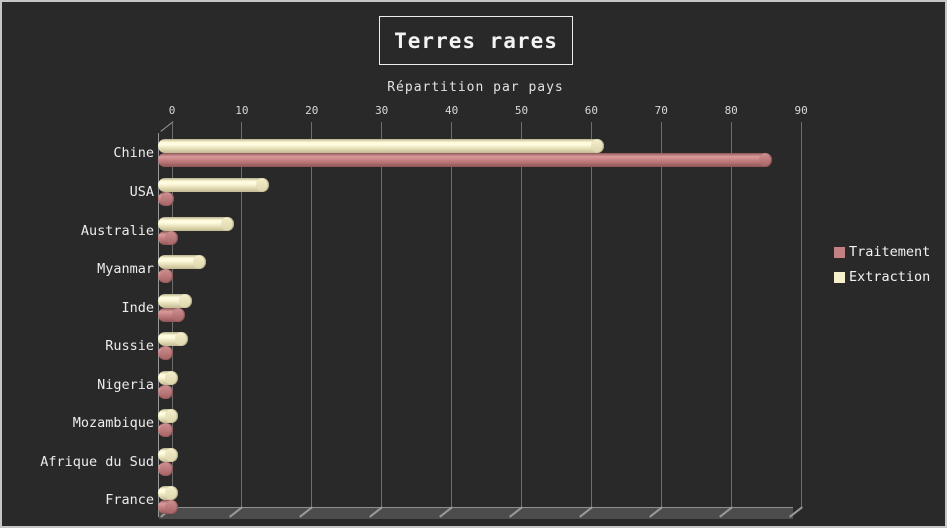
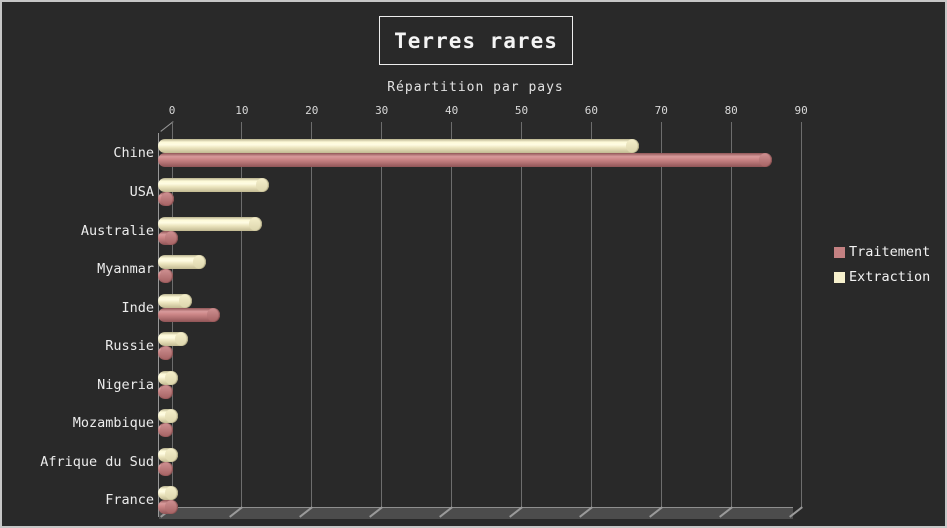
Extraction/Chine: 62 -> 67
Extraction/Australie: 9 -> 13
Traitement/Inde: 2 -> 7
